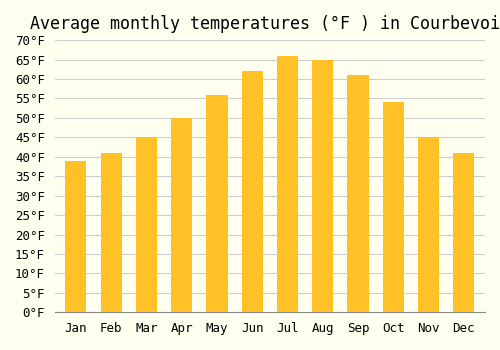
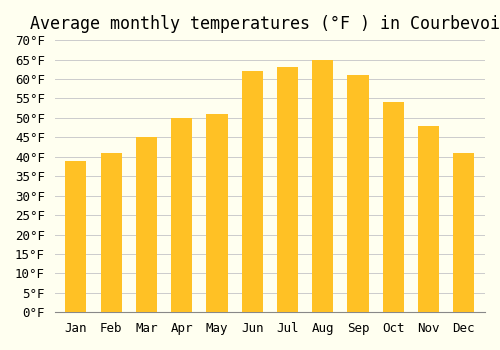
May: 56°F -> 51°F
Jul: 66°F -> 63°F
Nov: 45°F -> 48°F
